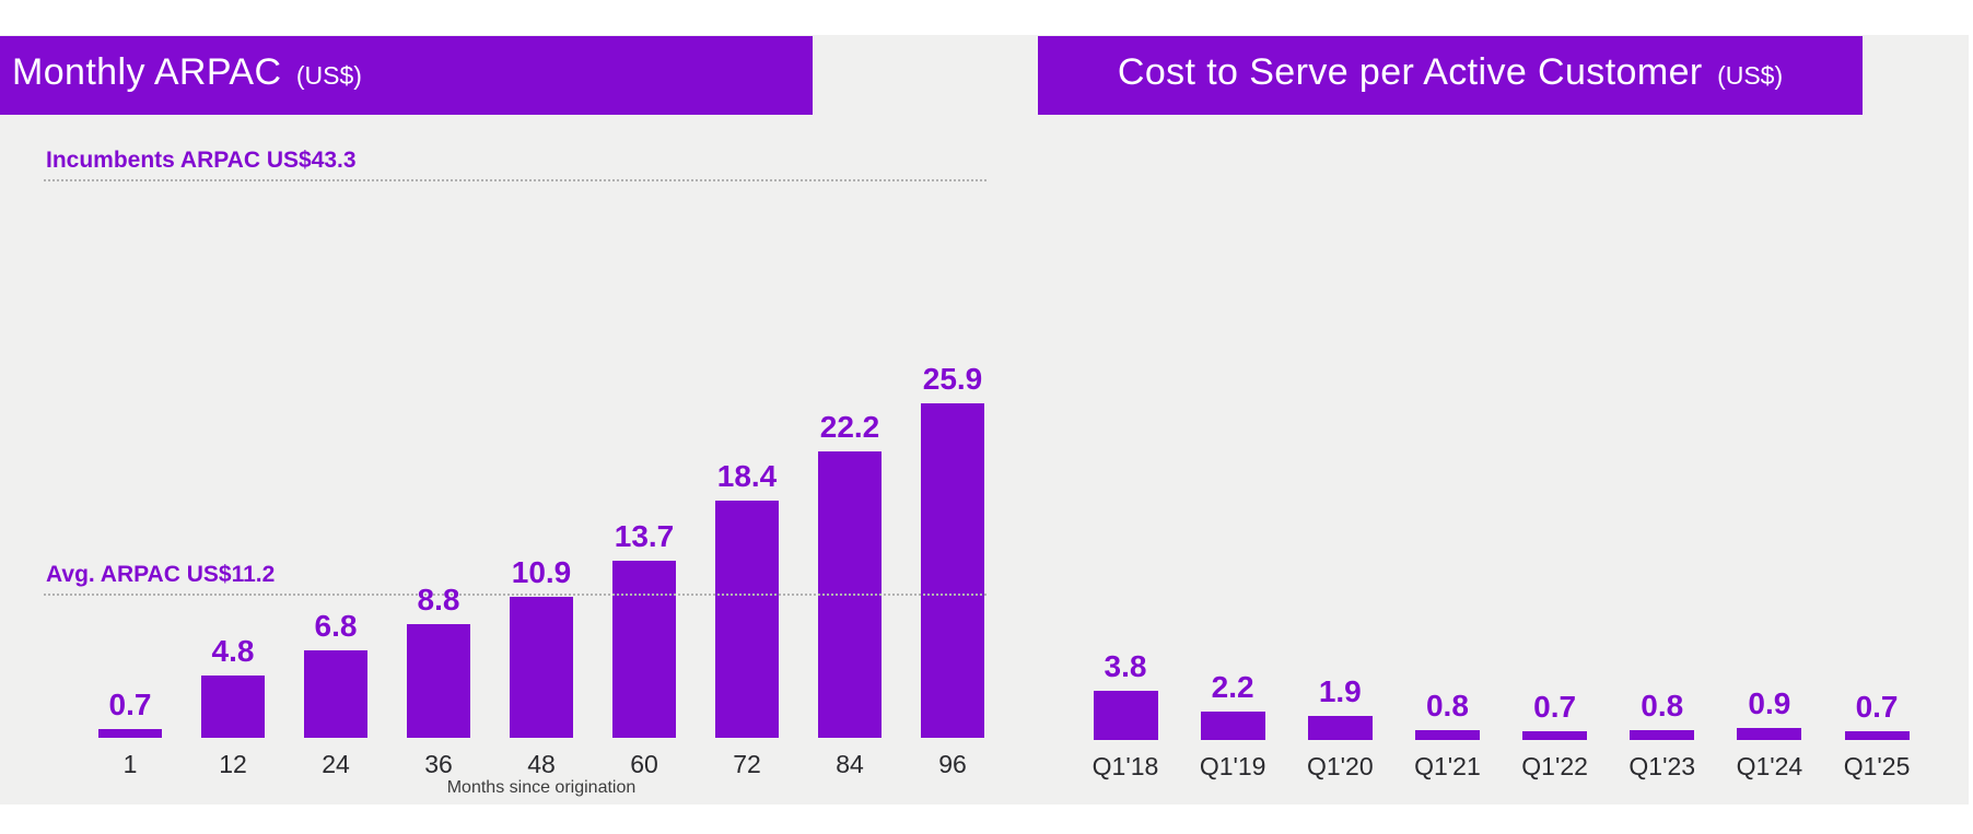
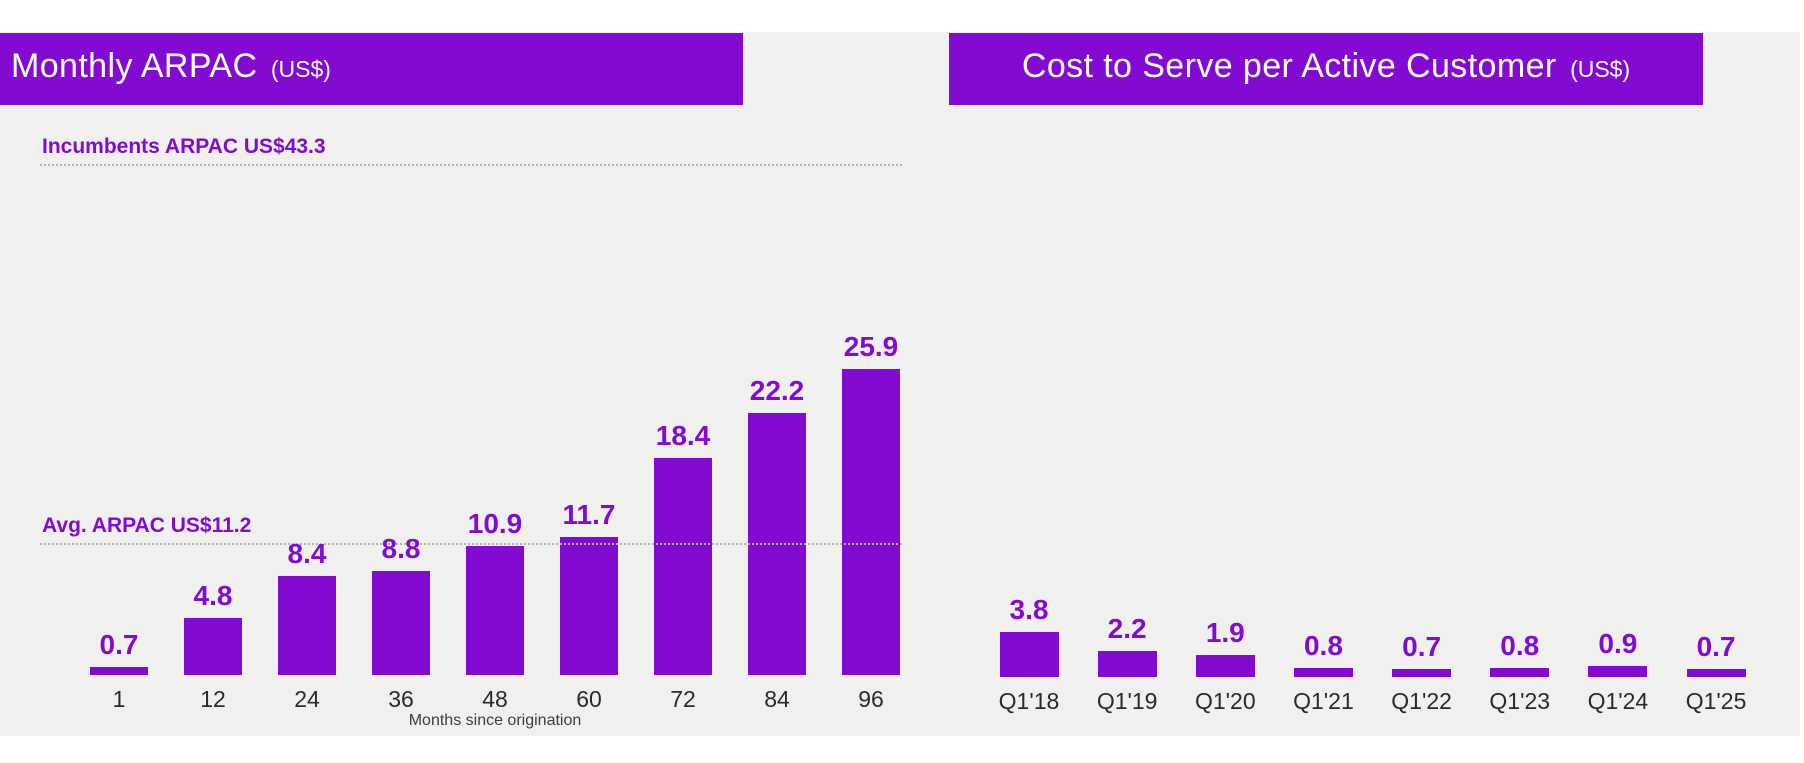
Monthly ARPAC/24: 6.8 -> 8.4
Monthly ARPAC/60: 13.7 -> 11.7
